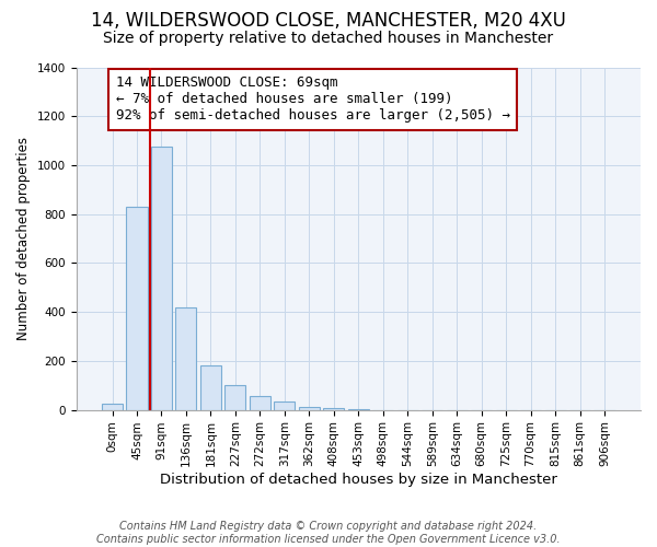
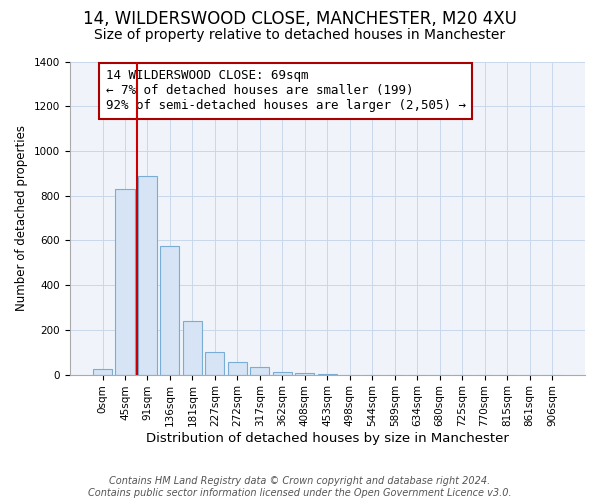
91sqm: 1075 -> 890
136sqm: 420 -> 575
181sqm: 180 -> 240
